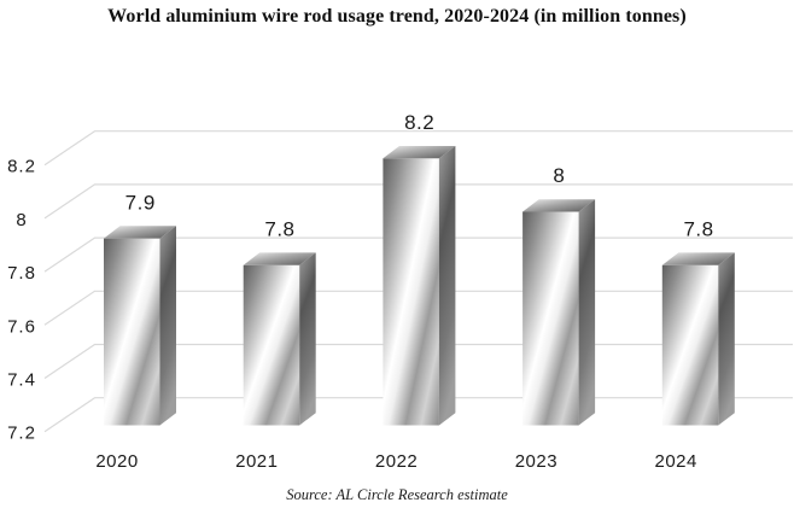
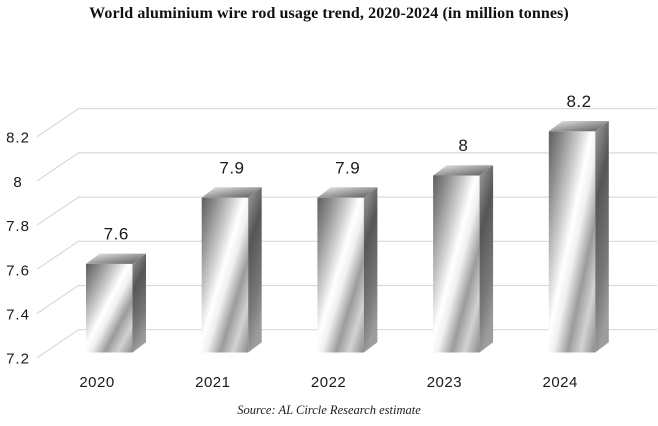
2020: 7.9 -> 7.6
2021: 7.8 -> 7.9
2022: 8.2 -> 7.9
2024: 7.8 -> 8.2
